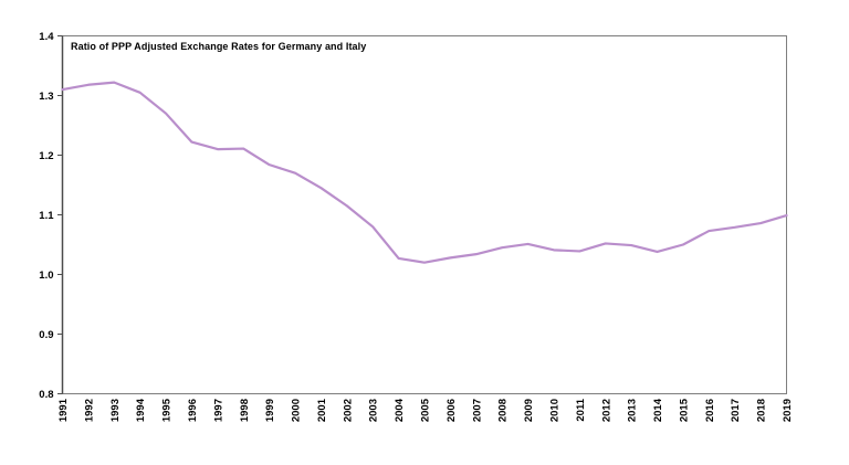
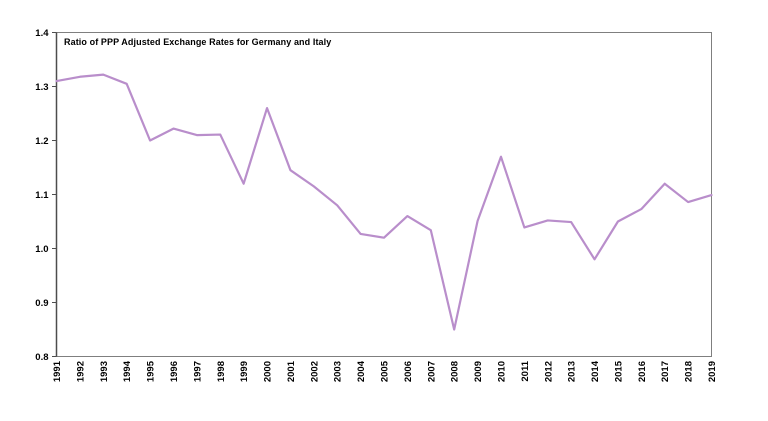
1995: 1.27 -> 1.20
1999: 1.18 -> 1.12
2000: 1.17 -> 1.26
2006: 1.03 -> 1.06
2008: 1.04 -> 0.85
2010: 1.04 -> 1.17
2014: 1.04 -> 0.98
2017: 1.08 -> 1.12
